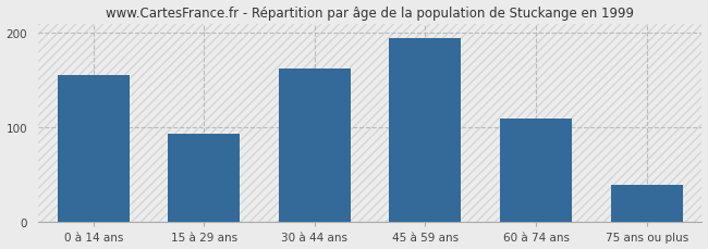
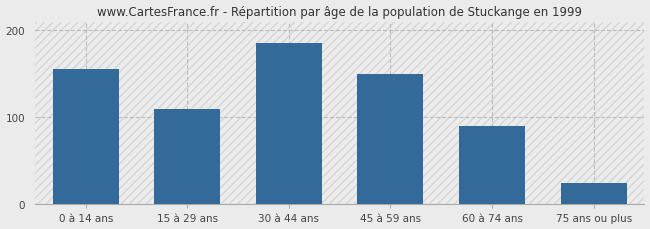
15 à 29 ans: 94 -> 110
30 à 44 ans: 162 -> 185
45 à 59 ans: 194 -> 150
60 à 74 ans: 110 -> 90
75 ans ou plus: 40 -> 25
